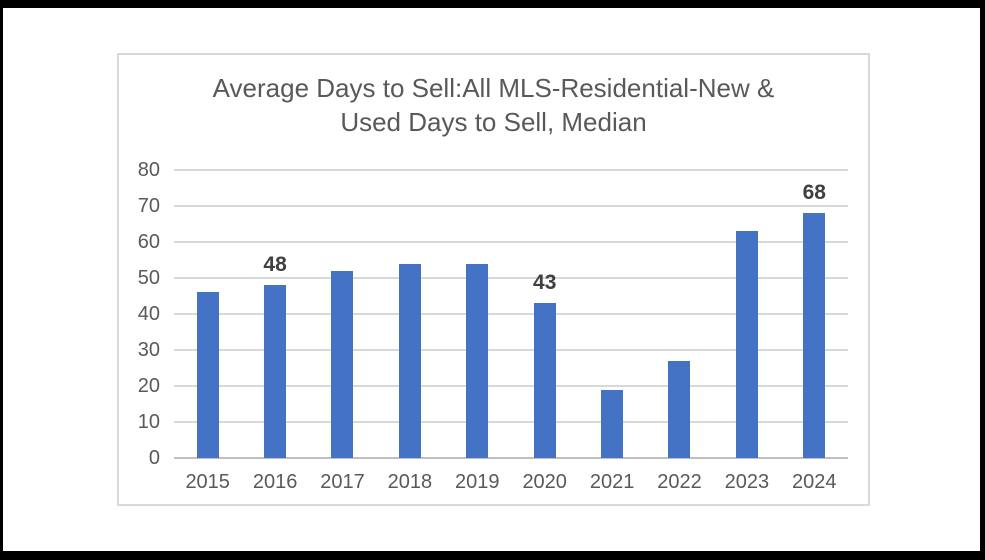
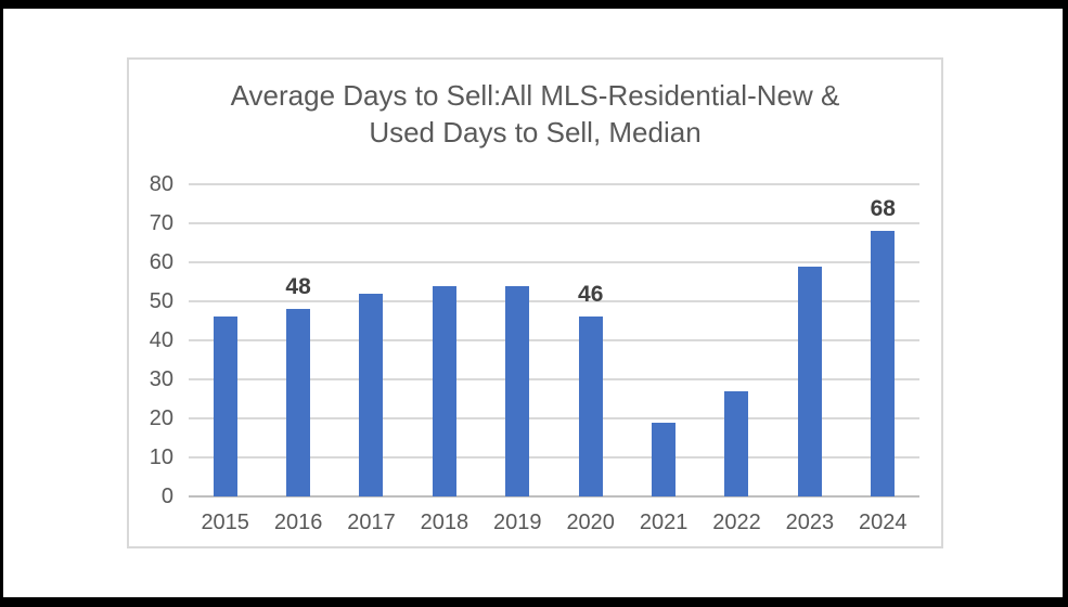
2020: 43 -> 46
2023: 63 -> 59
